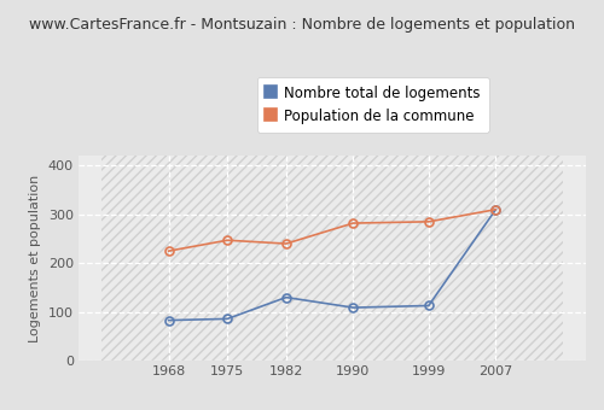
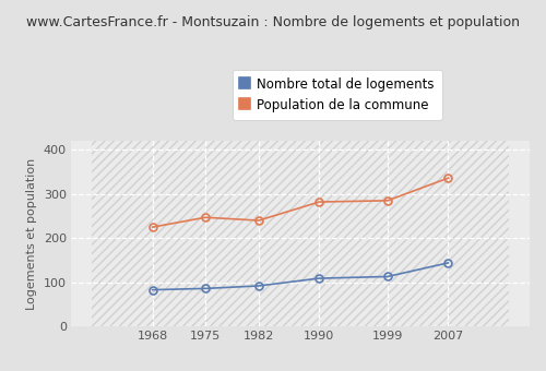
Nombre total de logements/1982: 130 -> 92
Nombre total de logements/2007: 310 -> 144
Population de la commune/2007: 310 -> 336
